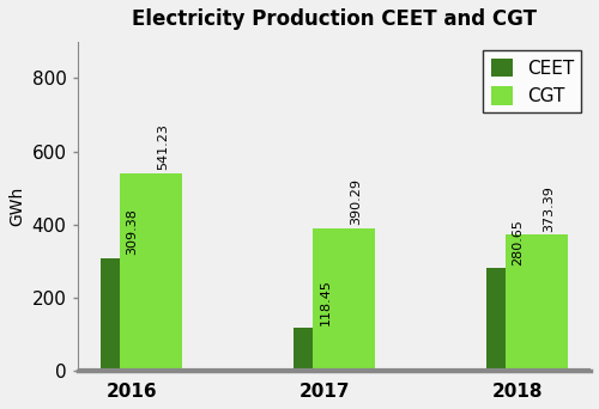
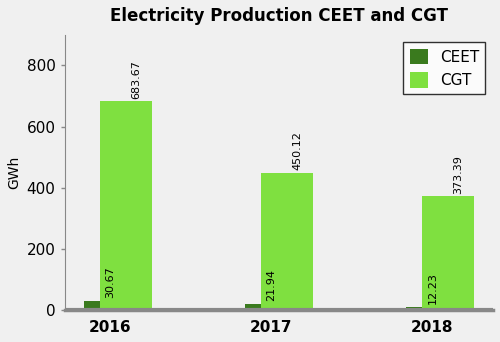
CEET/2016: 309.38 -> 30.67
CGT/2016: 541.23 -> 683.67
CEET/2017: 118.45 -> 21.94
CGT/2017: 390.29 -> 450.12
CEET/2018: 280.65 -> 12.23
